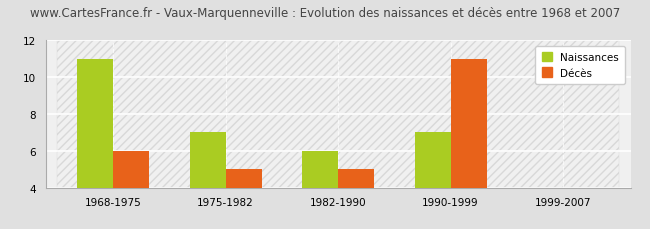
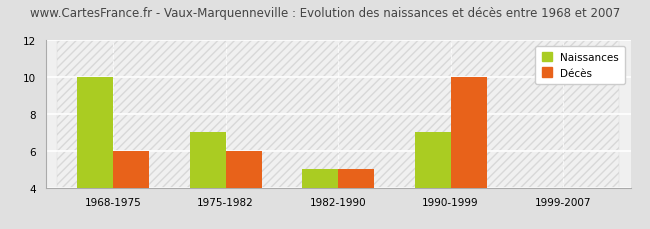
Naissances/1968-1975: 11 -> 10
Décès/1975-1982: 5 -> 6
Naissances/1982-1990: 6 -> 5
Décès/1990-1999: 11 -> 10
